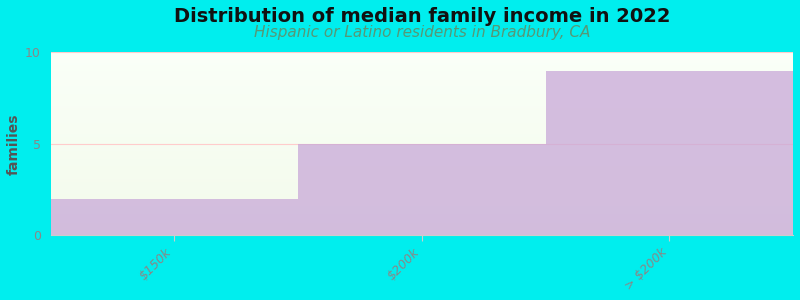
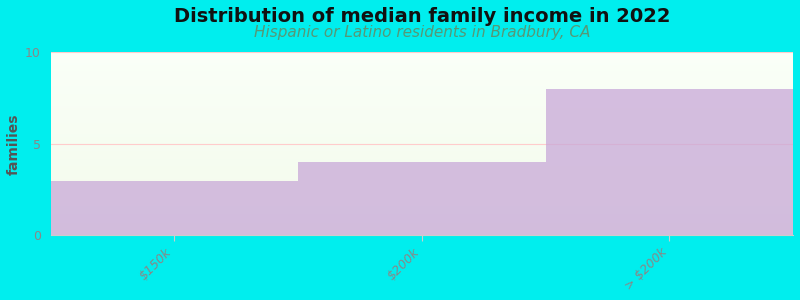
$150k: 2 -> 3
$200k: 5 -> 4
> $200k: 9 -> 8
